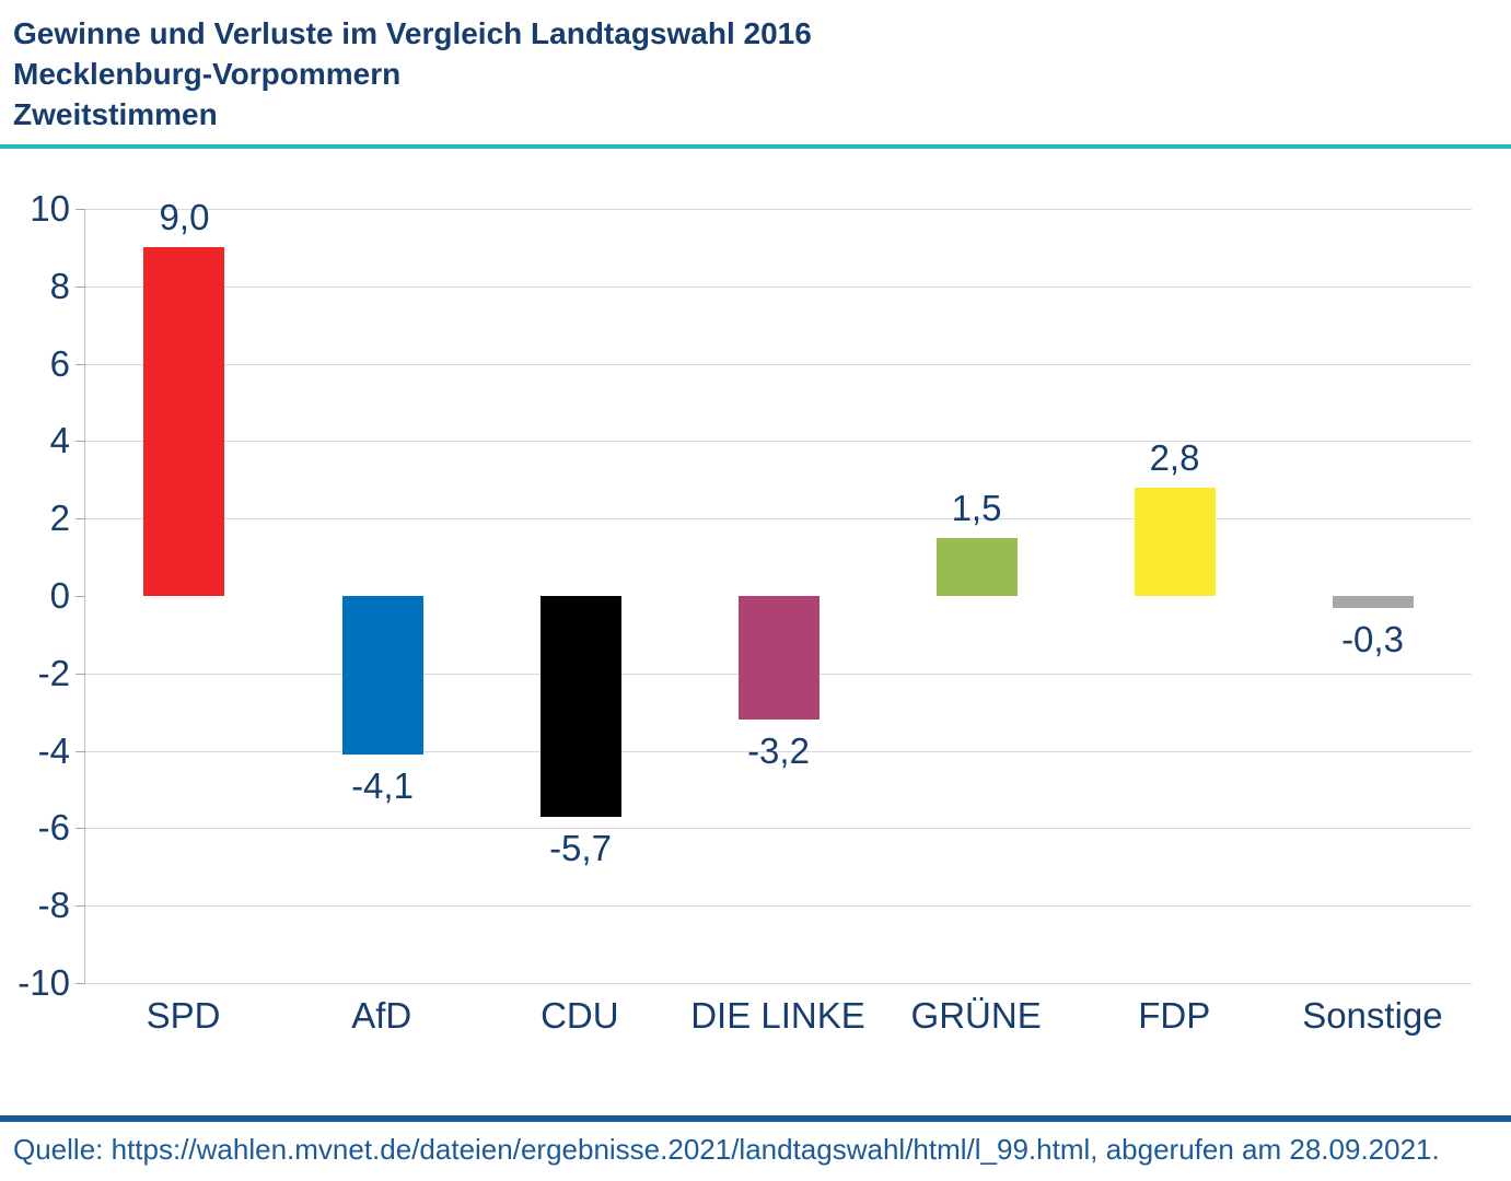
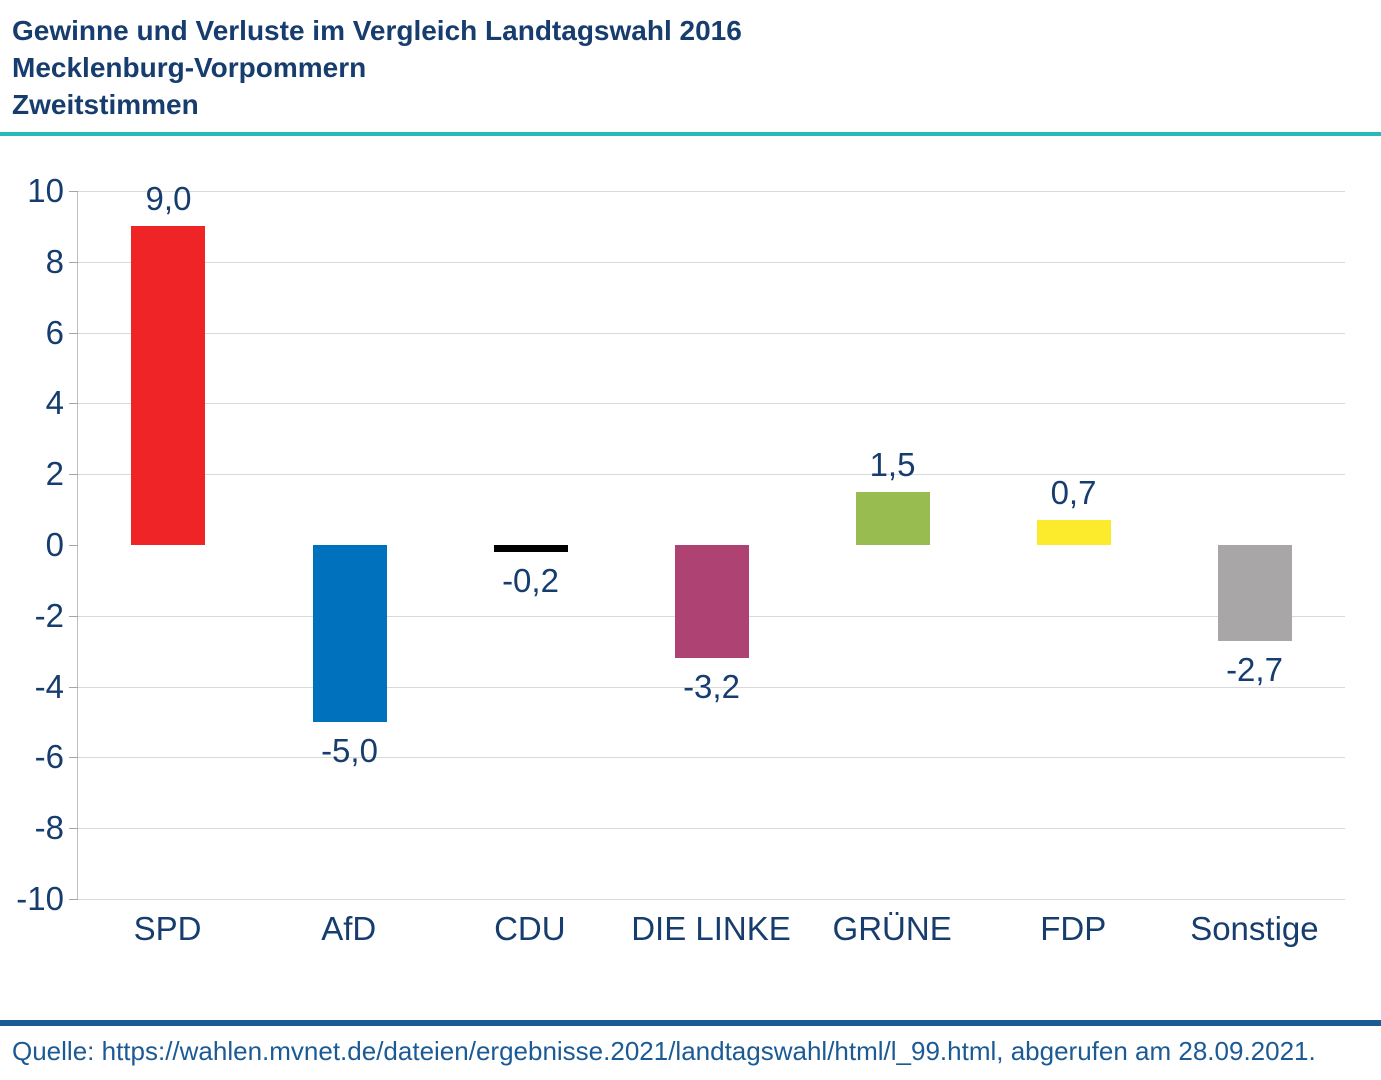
AfD: -4,1 -> -5,0
CDU: -5,7 -> -0,2
FDP: 2,8 -> 0,7
Sonstige: -0,3 -> -2,7
